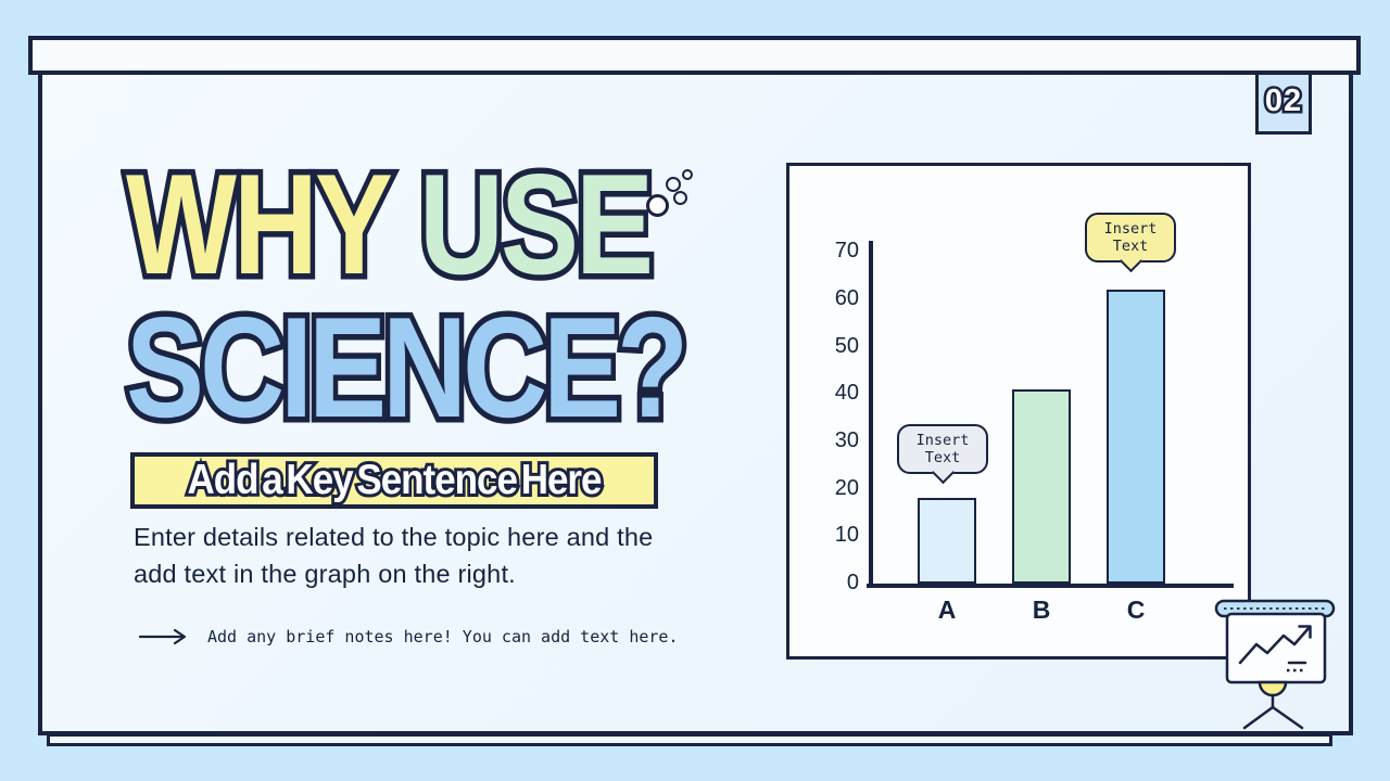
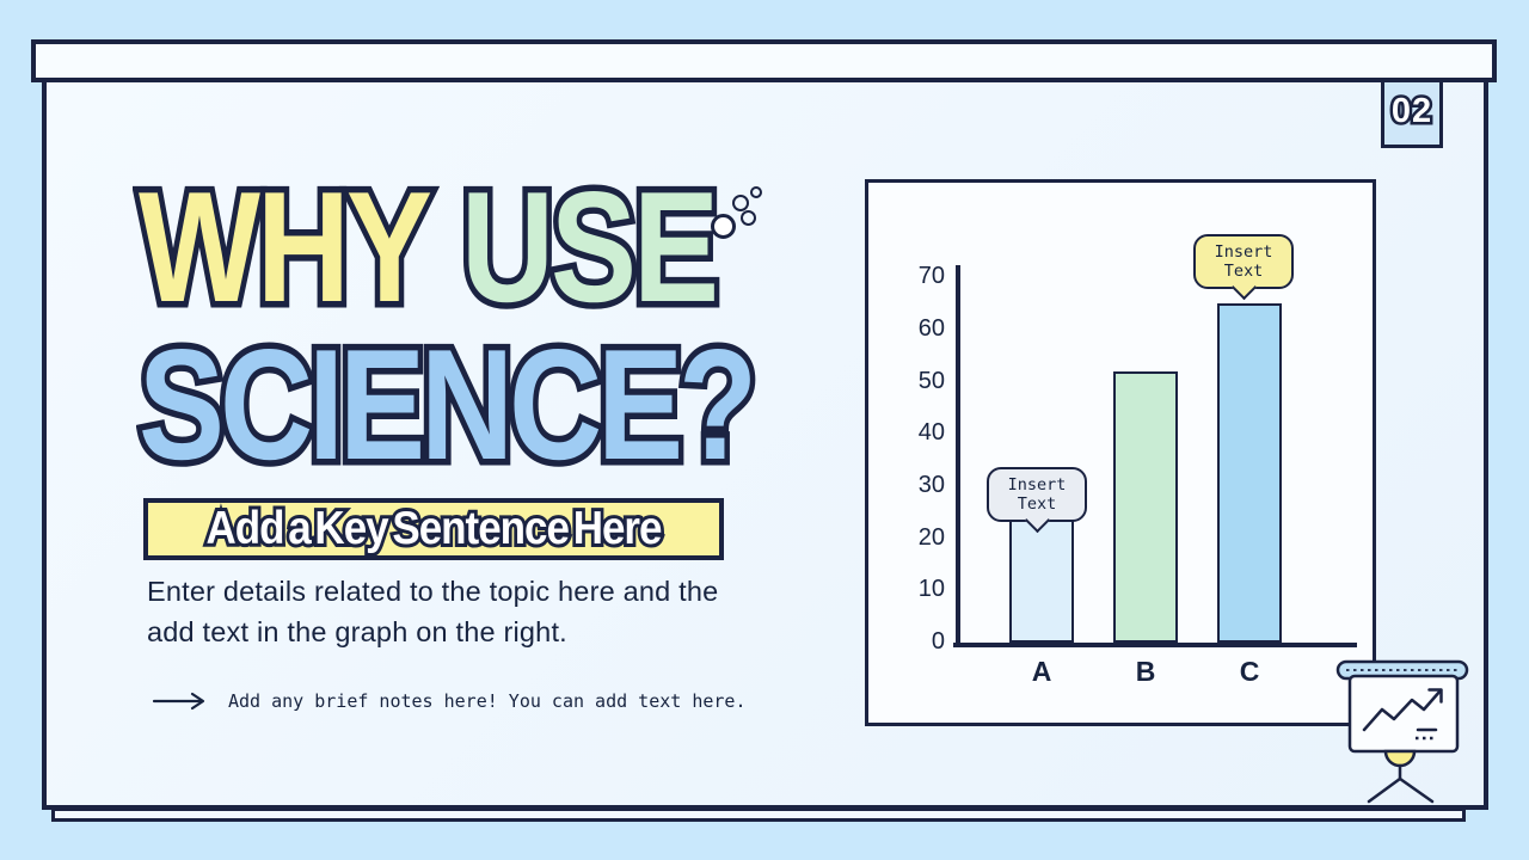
A: 18 -> 24
B: 41 -> 52
C: 62 -> 65
